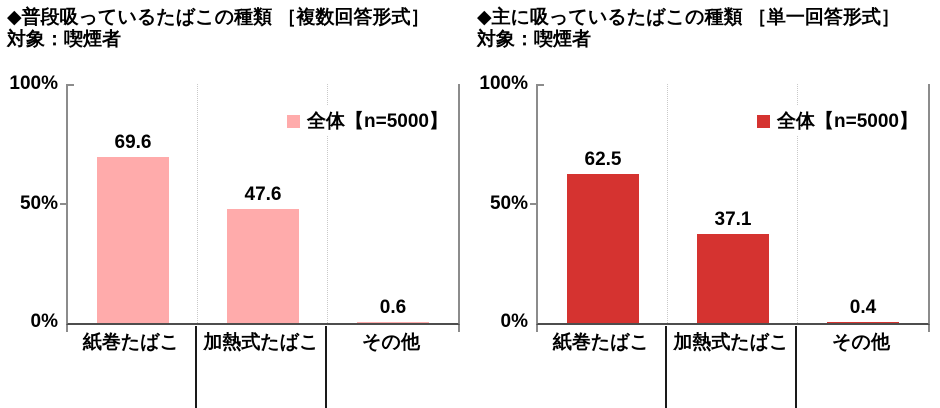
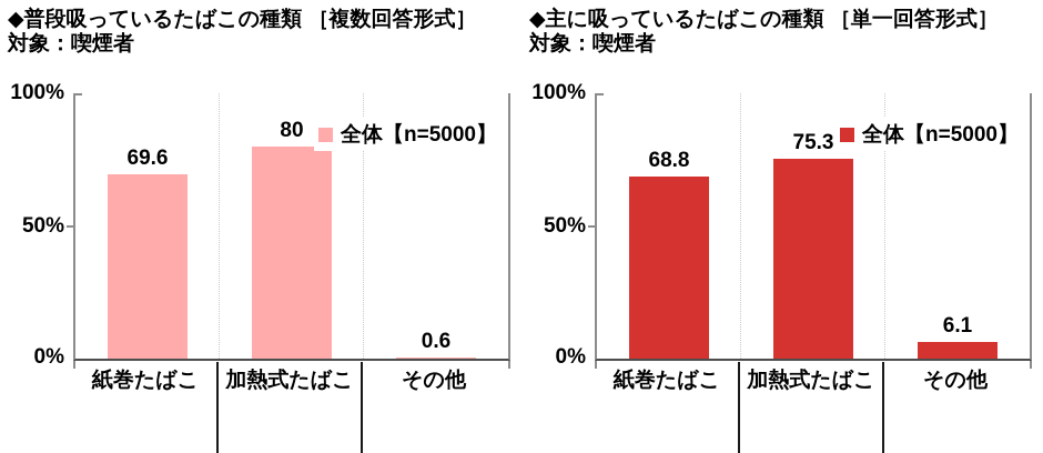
◆普段吸っているたばこの種類 ［複数回答形式］/加熱式たばこ: 47.6 -> 80
◆主に吸っているたばこの種類 ［単一回答形式］/紙巻たばこ: 62.5 -> 68.8
◆主に吸っているたばこの種類 ［単一回答形式］/加熱式たばこ: 37.1 -> 75.3
◆主に吸っているたばこの種類 ［単一回答形式］/その他: 0.4 -> 6.1
